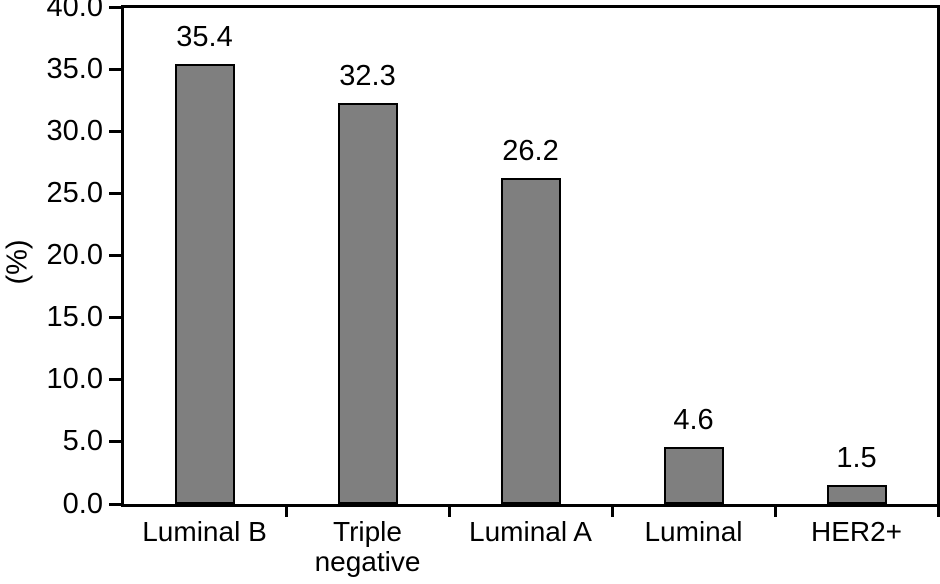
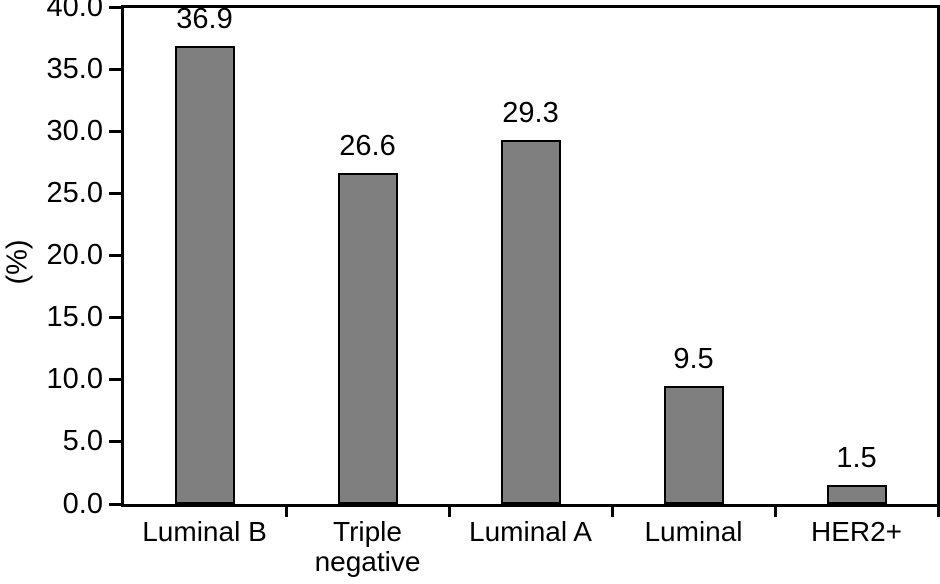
Luminal B: 35.4 -> 36.9
Triple negative: 32.3 -> 26.6
Luminal A: 26.2 -> 29.3
Luminal: 4.6 -> 9.5
